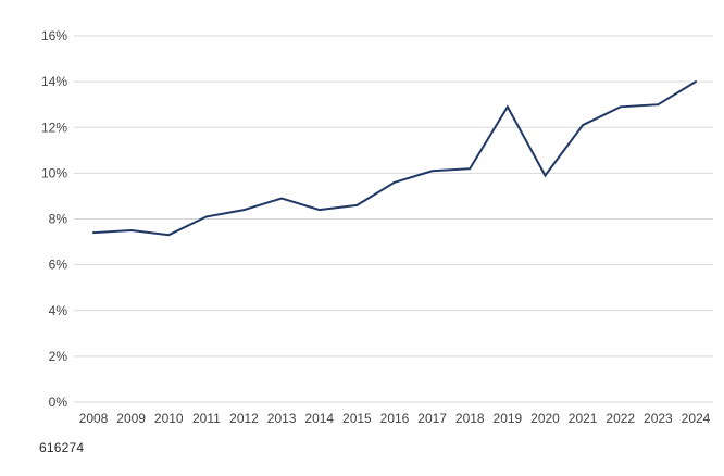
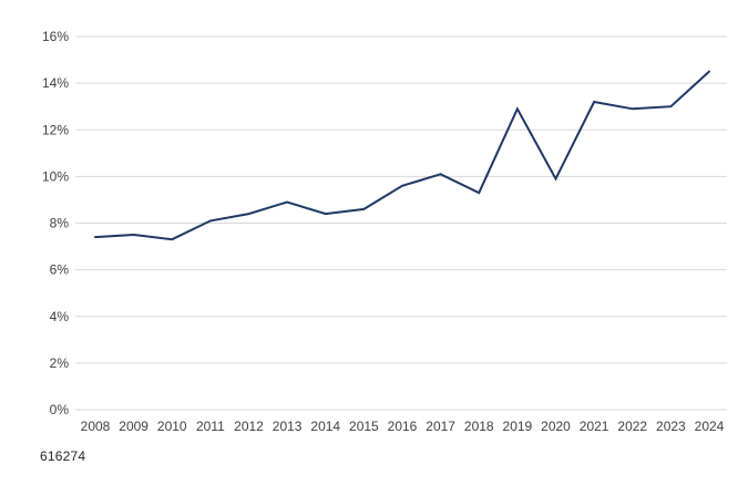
2018: 10.2% -> 9.3%
2021: 12.1% -> 13.2%
2024: 14.0% -> 14.5%
